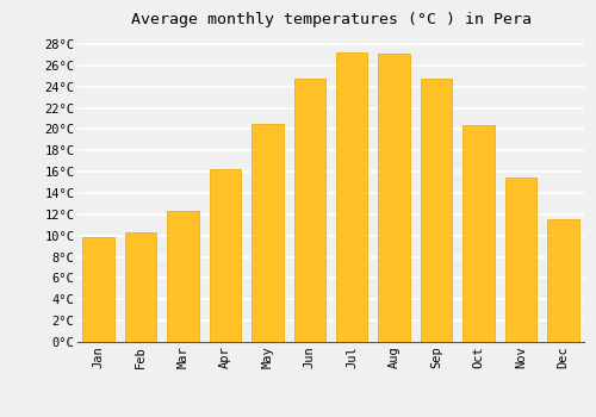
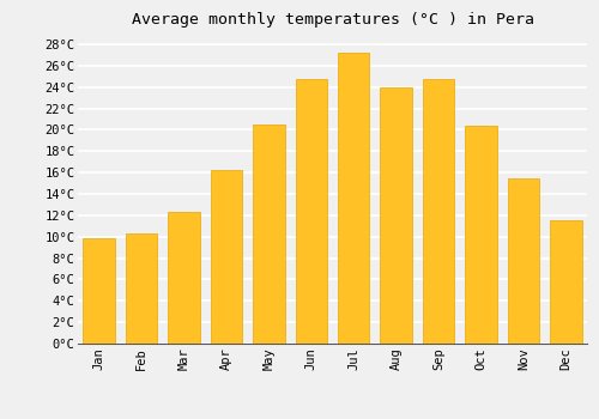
Aug: 27.1°C -> 24.0°C
